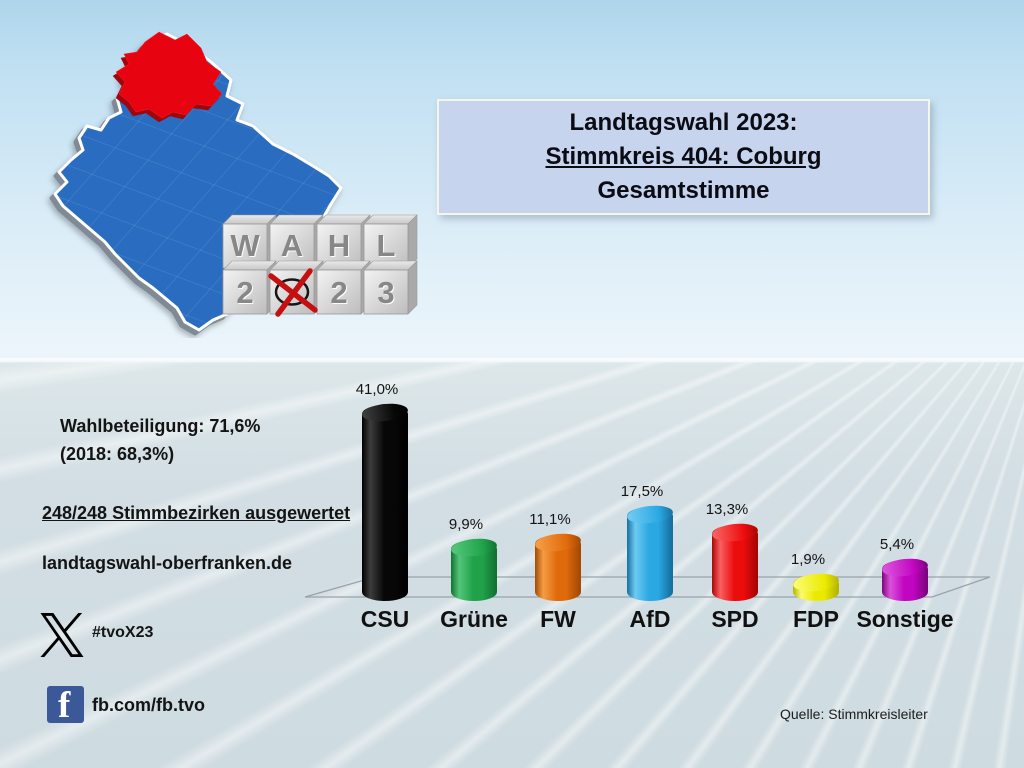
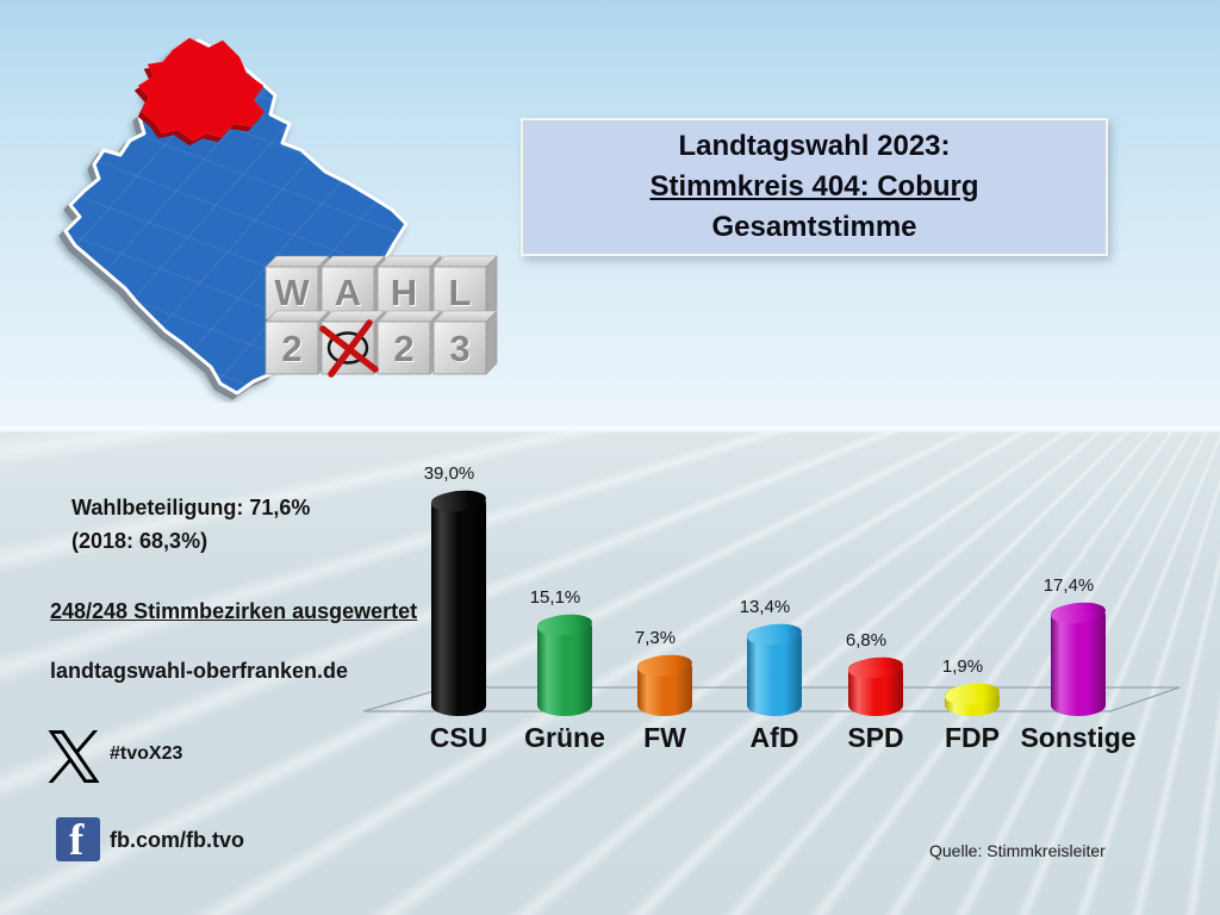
CSU: 41,0% -> 39,0%
Grüne: 9,9% -> 15,1%
FW: 11,1% -> 7,3%
AfD: 17,5% -> 13,4%
SPD: 13,3% -> 6,8%
Sonstige: 5,4% -> 17,4%
